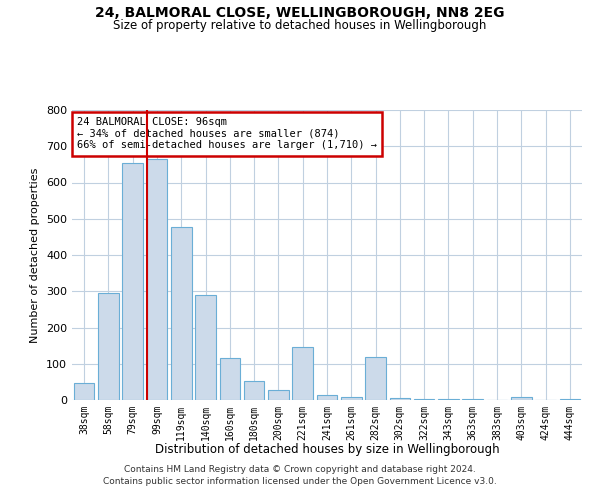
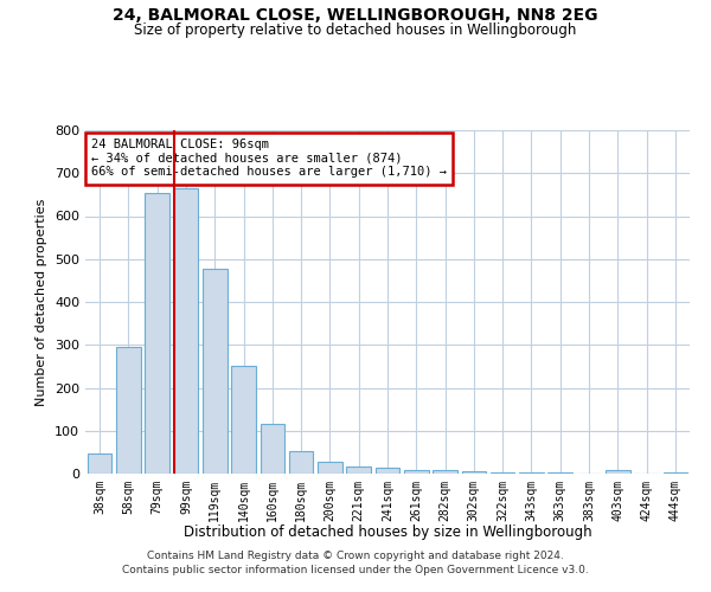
140sqm: 290 -> 250
221sqm: 145 -> 17
282sqm: 120 -> 7
